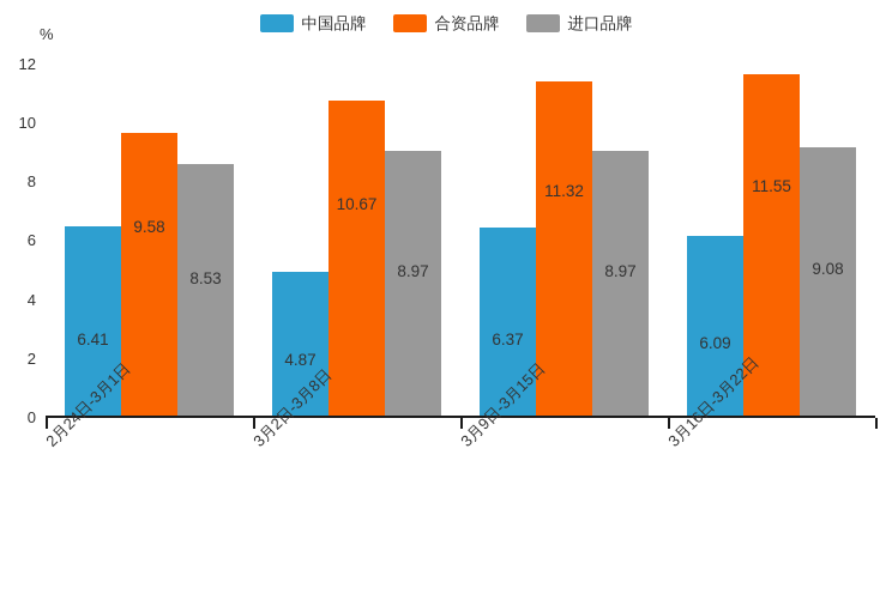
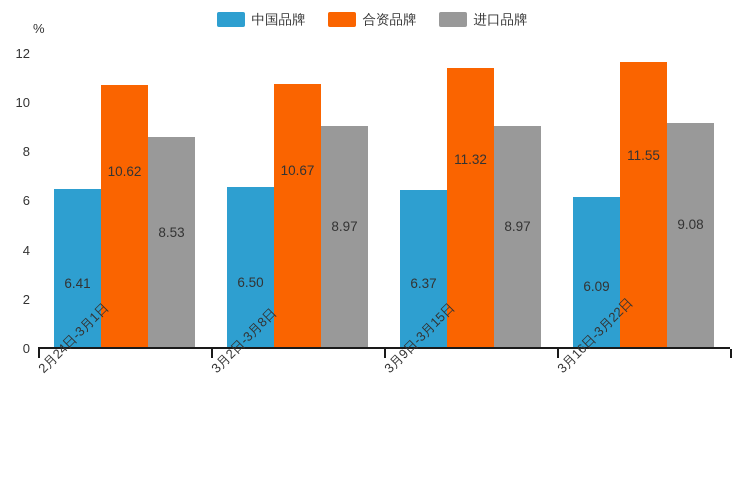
合资品牌/2月24日-3月1日: 9.58 -> 10.62
中国品牌/3月2日-3月8日: 4.87 -> 6.50
